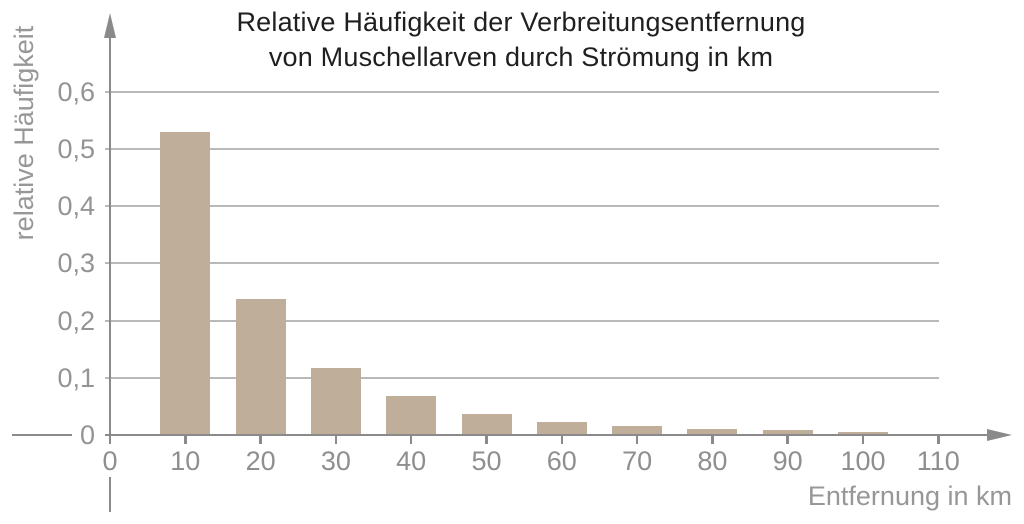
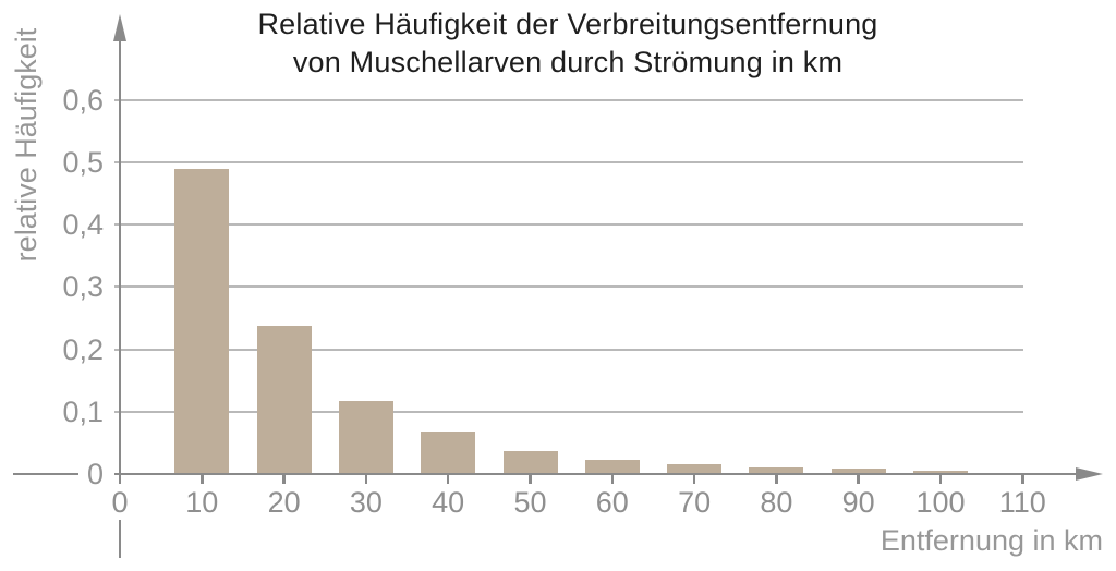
10: 0,53 -> 0,49
